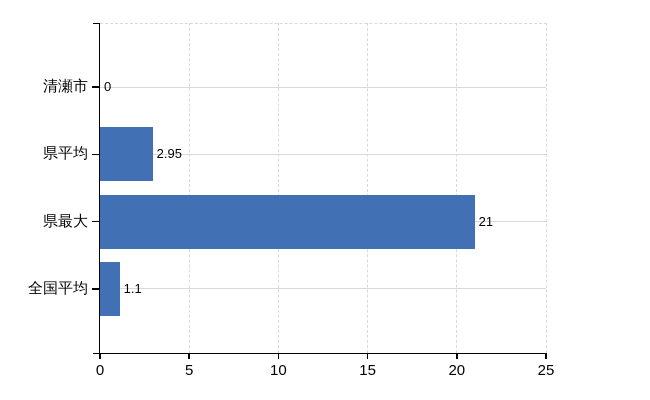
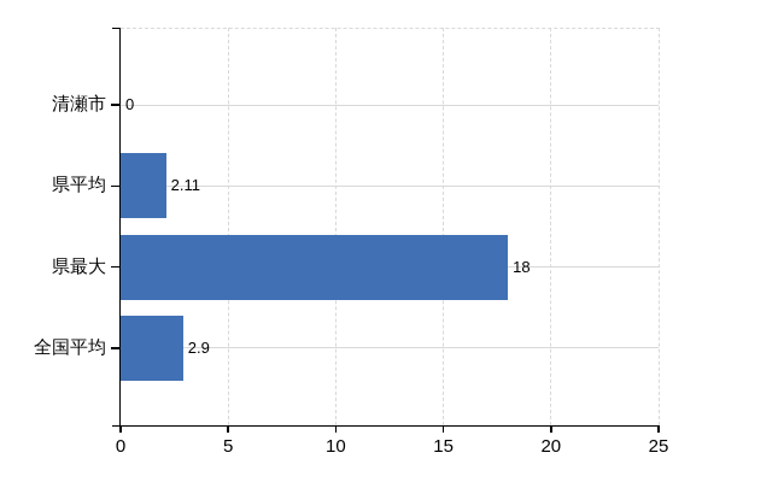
県平均: 2.95 -> 2.11
県最大: 21 -> 18
全国平均: 1.1 -> 2.9
